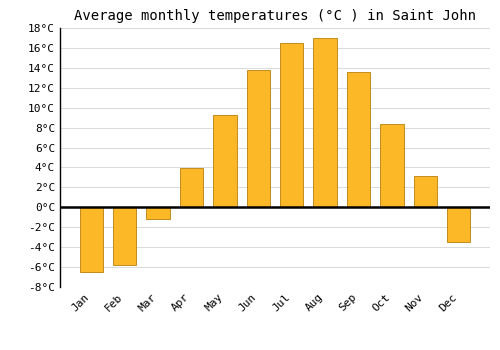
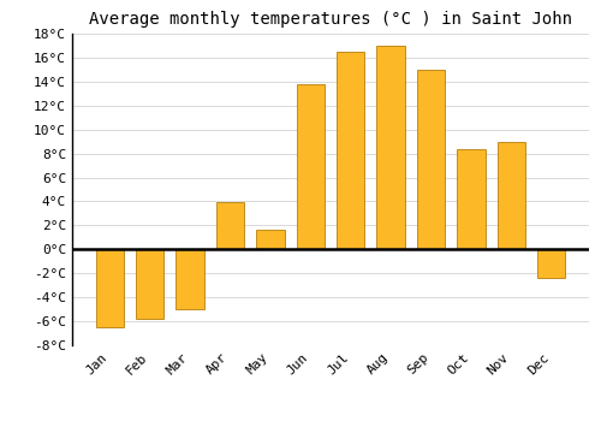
Mar: -1.2°C -> -5.0°C
May: 9.3°C -> 1.6°C
Sep: 13.6°C -> 15.0°C
Nov: 3.1°C -> 9.0°C
Dec: -3.5°C -> -2.4°C
